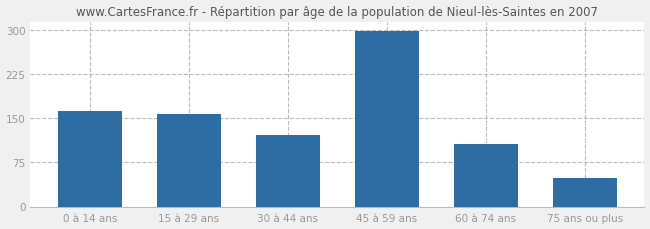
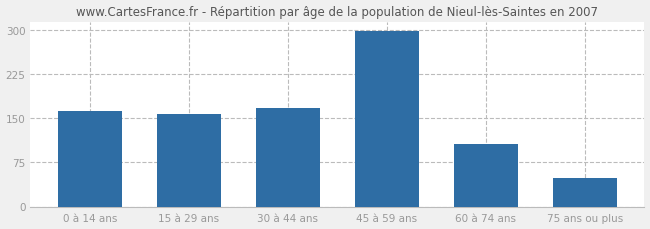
30 à 44 ans: 122 -> 167
